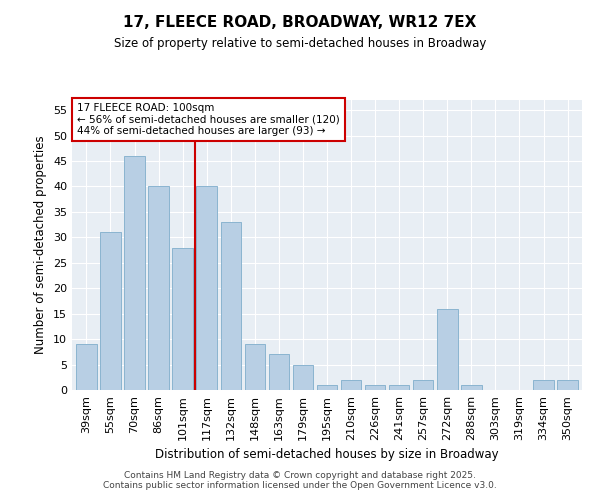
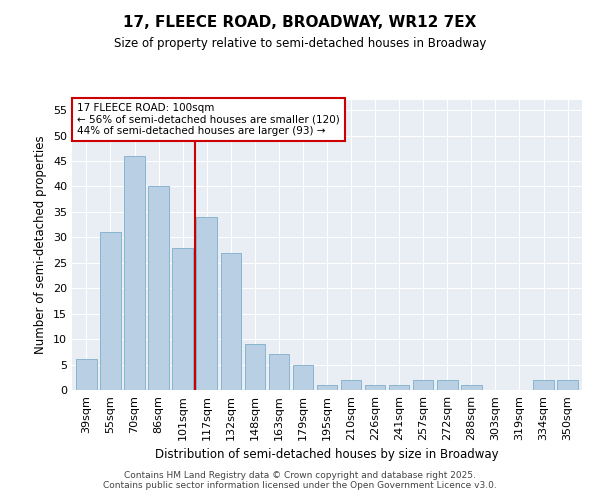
39sqm: 9 -> 6
117sqm: 40 -> 34
132sqm: 33 -> 27
272sqm: 16 -> 2
